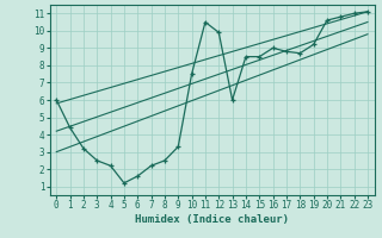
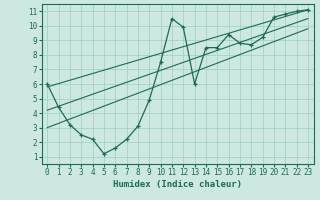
8: 2.5 -> 3.1
9: 3.3 -> 4.9
16: 9.0 -> 9.4
